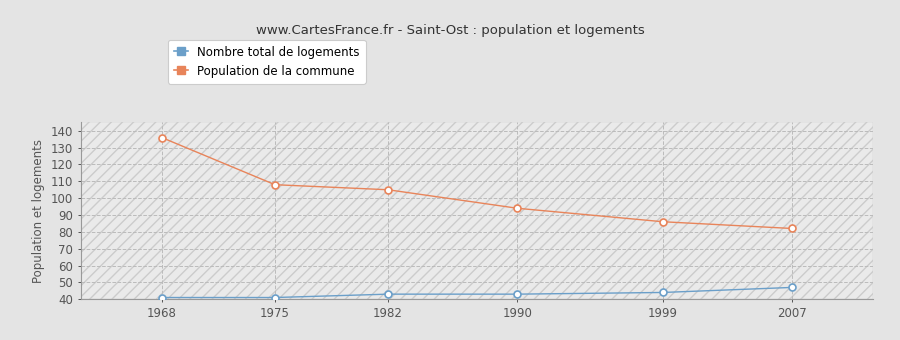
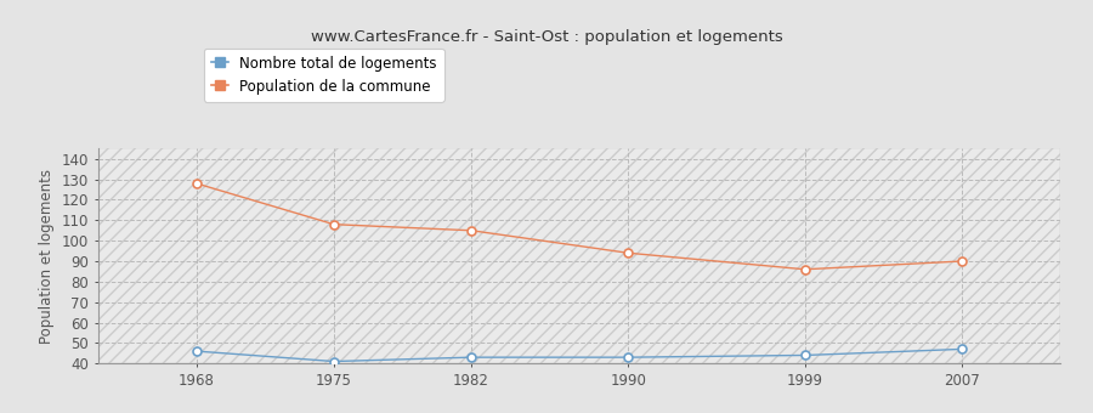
Nombre total de logements/1968: 41 -> 46
Population de la commune/1968: 136 -> 128
Population de la commune/2007: 82 -> 90
